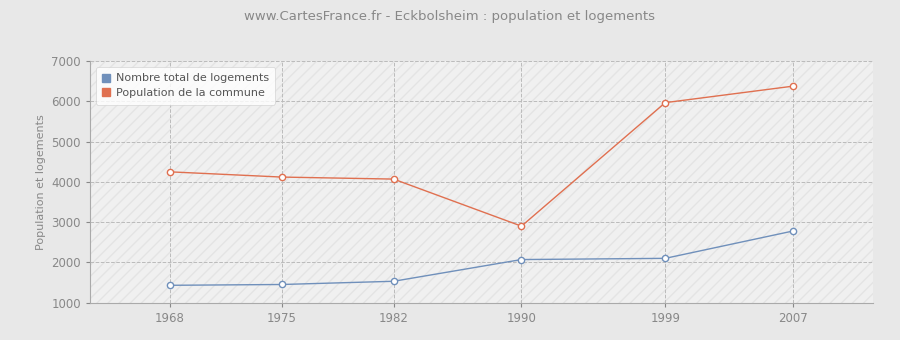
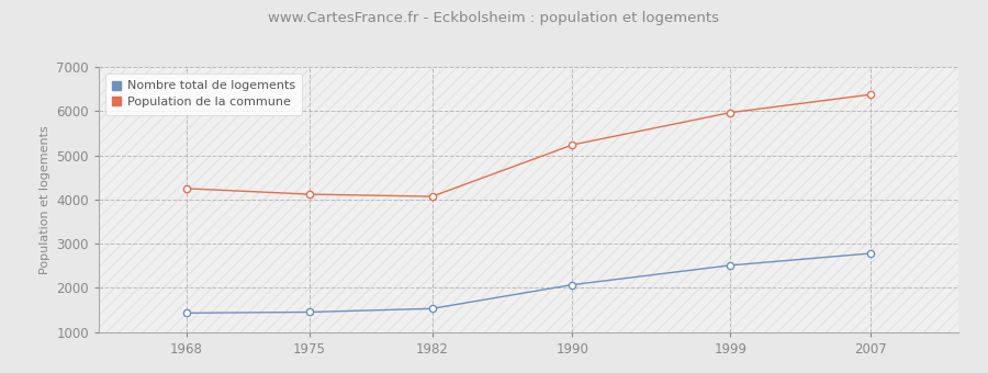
Population de la commune/1990: 2900 -> 5240
Nombre total de logements/1999: 2100 -> 2510
